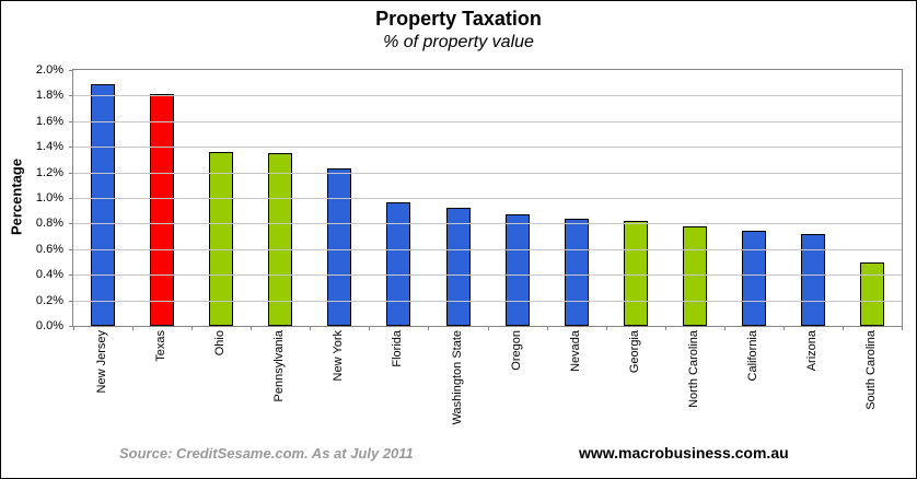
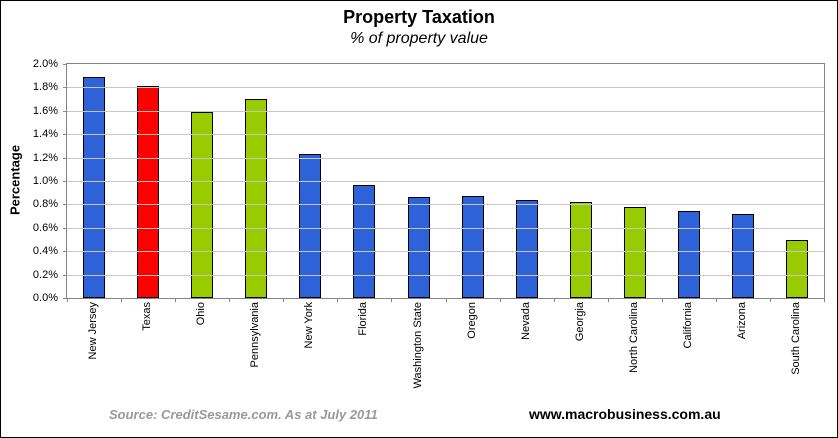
Ohio: 1.36% -> 1.59%
Pennsylvania: 1.35% -> 1.70%
Washington State: 0.92% -> 0.86%
